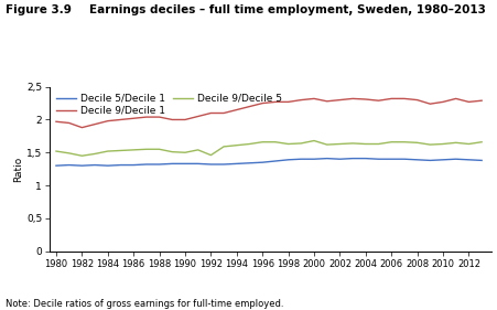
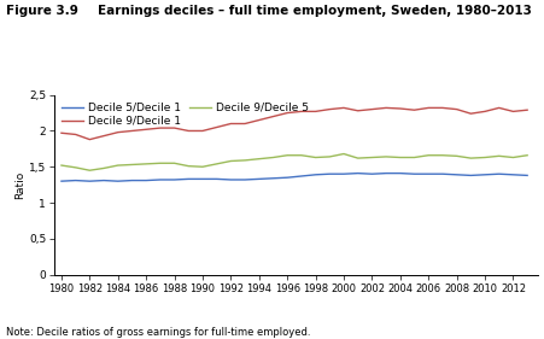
Decile 9/Decile 5/1992: 1,46 -> 1,58
